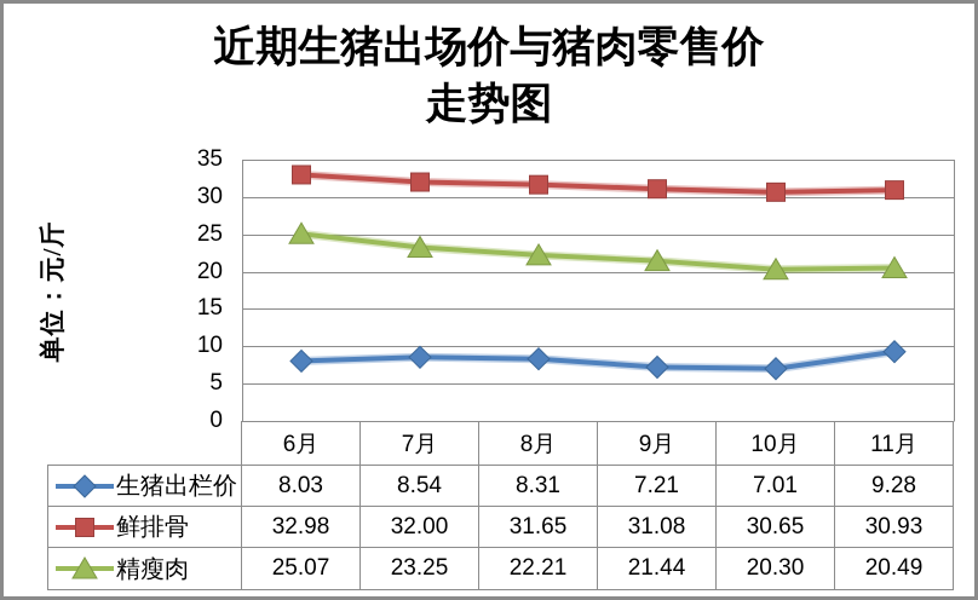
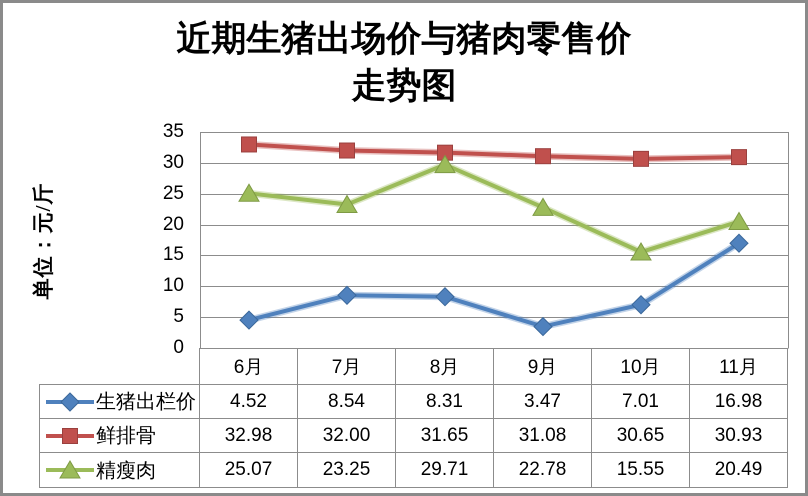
生猪出栏价/6月: 8.03 -> 4.52
精瘦肉/8月: 22.21 -> 29.71
生猪出栏价/9月: 7.21 -> 3.47
精瘦肉/9月: 21.44 -> 22.78
精瘦肉/10月: 20.30 -> 15.55
生猪出栏价/11月: 9.28 -> 16.98
